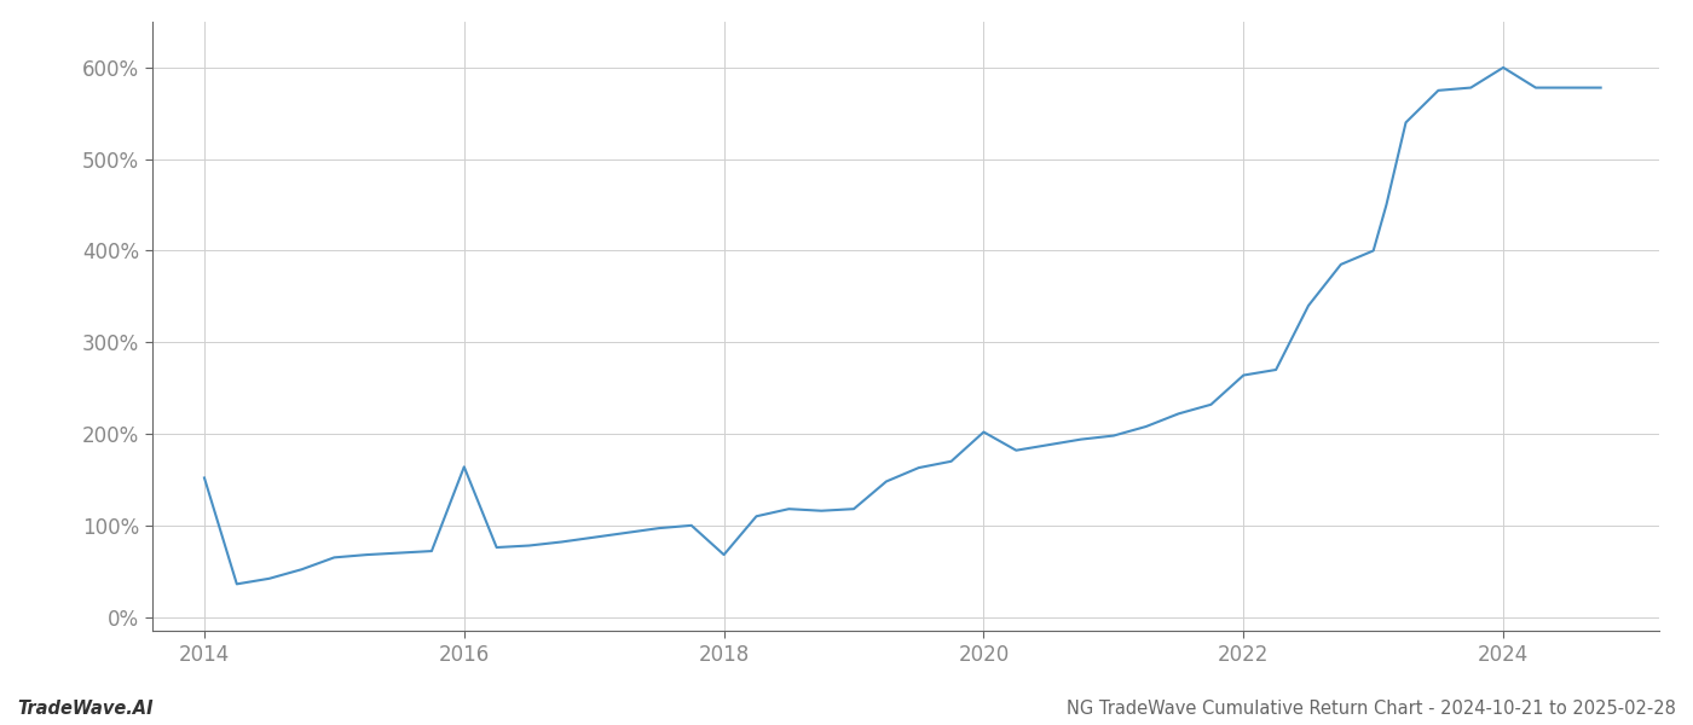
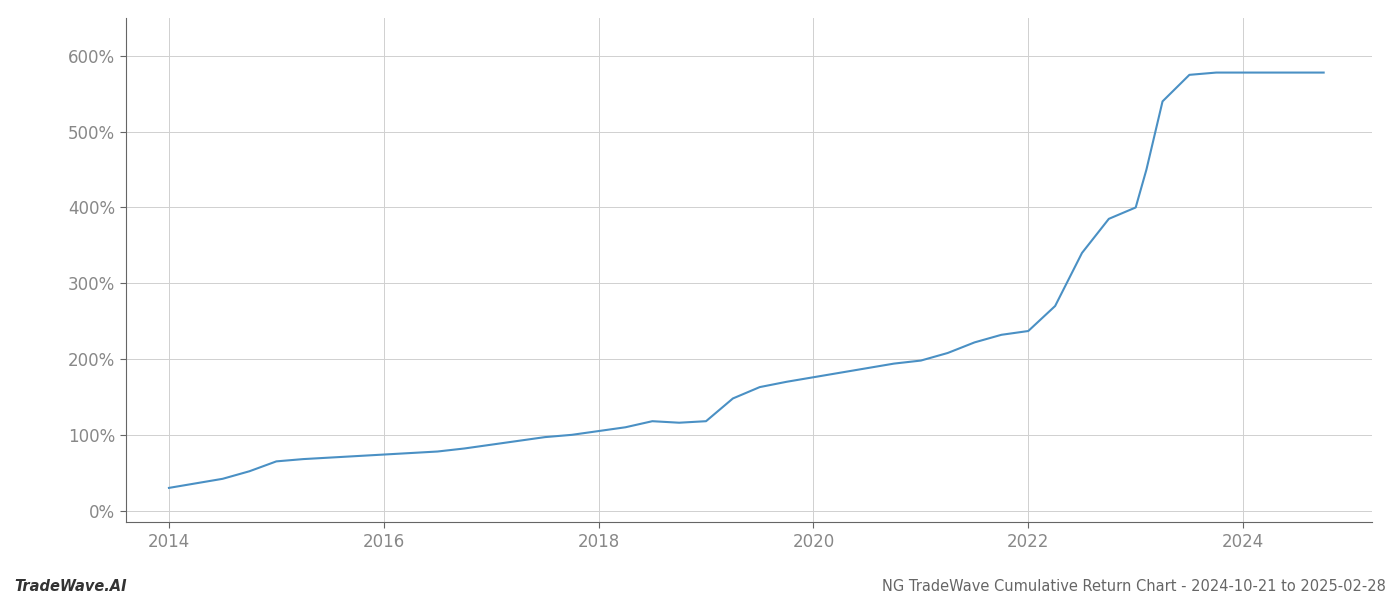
2014: 152% -> 30%
2016: 164% -> 74%
2018: 68% -> 105%
2020: 202% -> 176%
2022: 264% -> 237%
2024: 600% -> 578%
